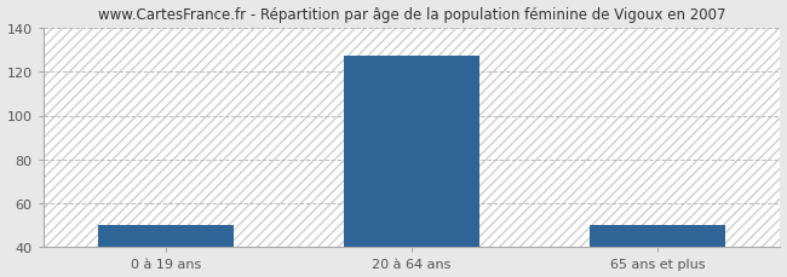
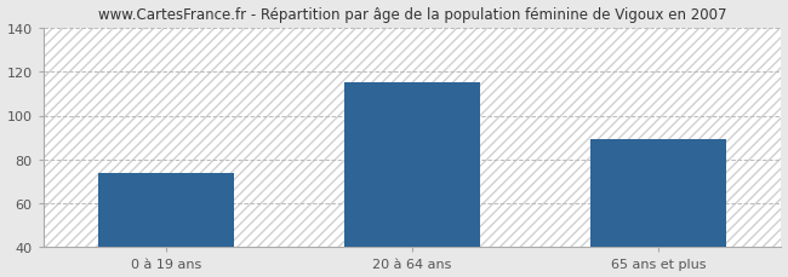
0 à 19 ans: 50 -> 74
20 à 64 ans: 127 -> 115
65 ans et plus: 50 -> 89
